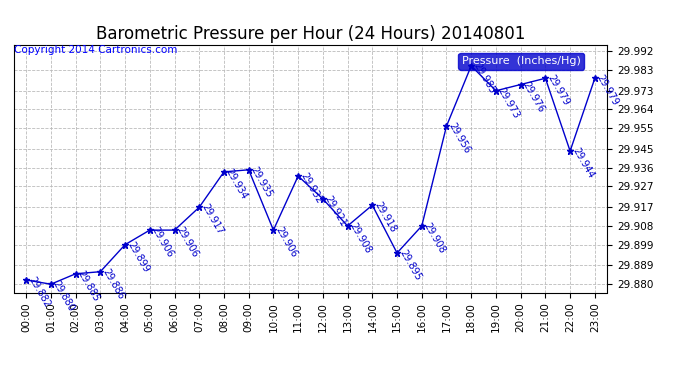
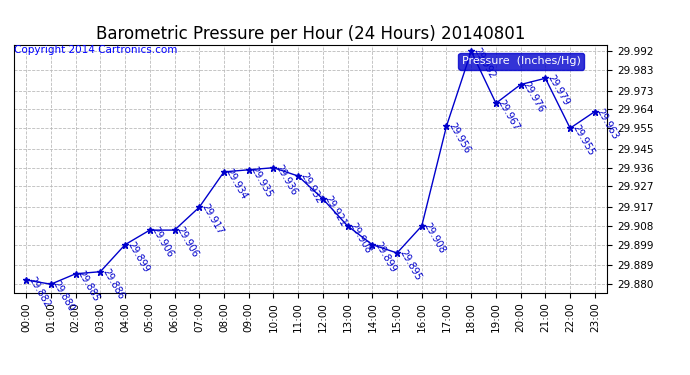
10:00: 29.906 -> 29.936
14:00: 29.918 -> 29.899
18:00: 29.985 -> 29.992
19:00: 29.973 -> 29.967
22:00: 29.944 -> 29.955
23:00: 29.979 -> 29.963
